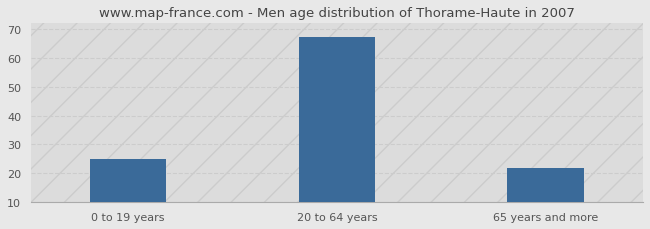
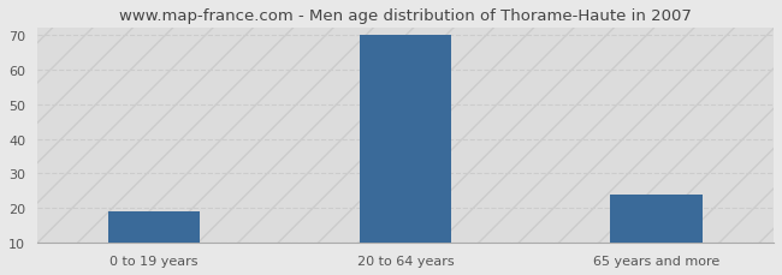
0 to 19 years: 25 -> 19
20 to 64 years: 67 -> 70
65 years and more: 22 -> 24
